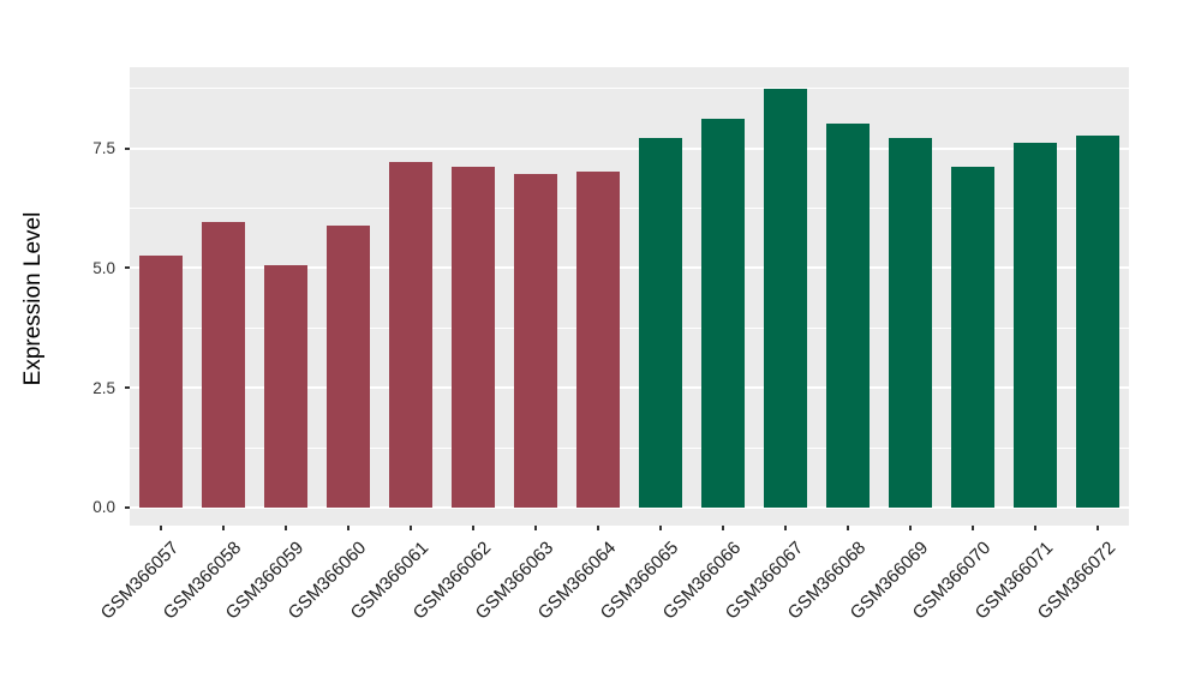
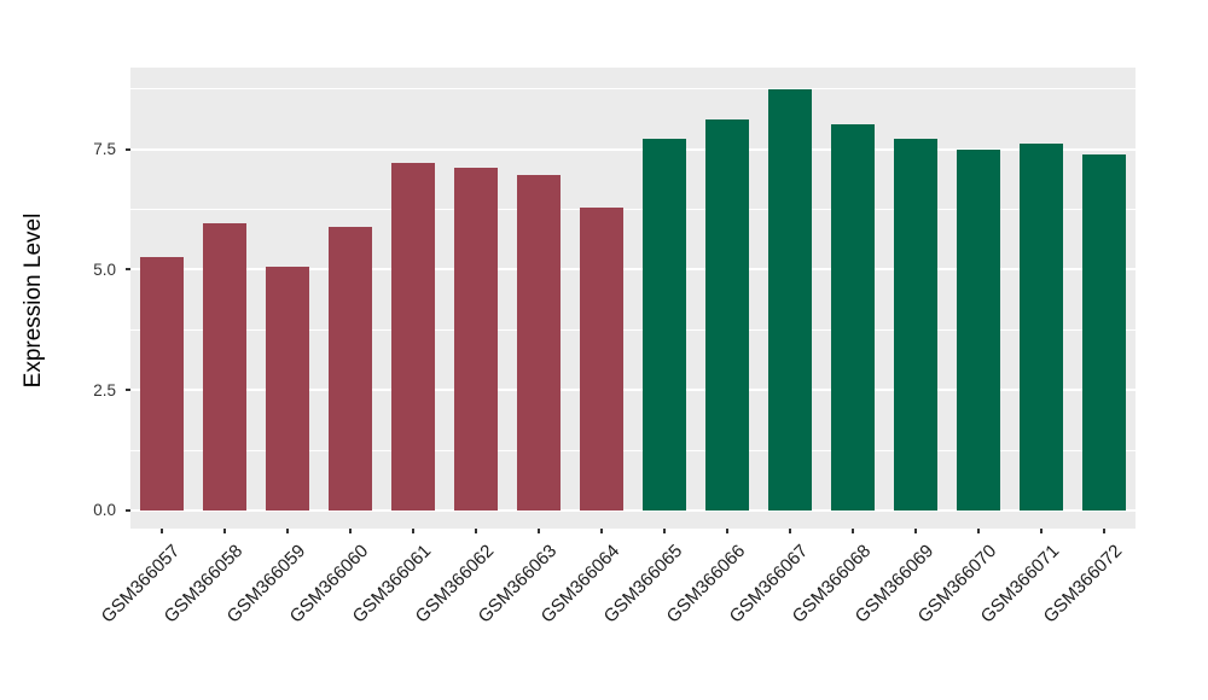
GSM366064: 7.0 -> 6.3
GSM366070: 7.1 -> 7.5
GSM366072: 7.8 -> 7.4
